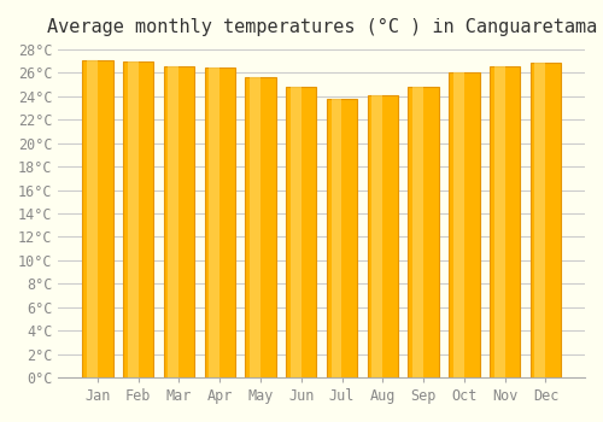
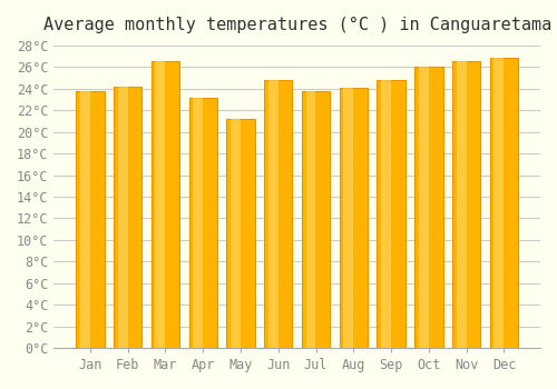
Jan: 27.1°C -> 23.8°C
Feb: 27.0°C -> 24.2°C
Apr: 26.4°C -> 23.2°C
May: 25.6°C -> 21.2°C
